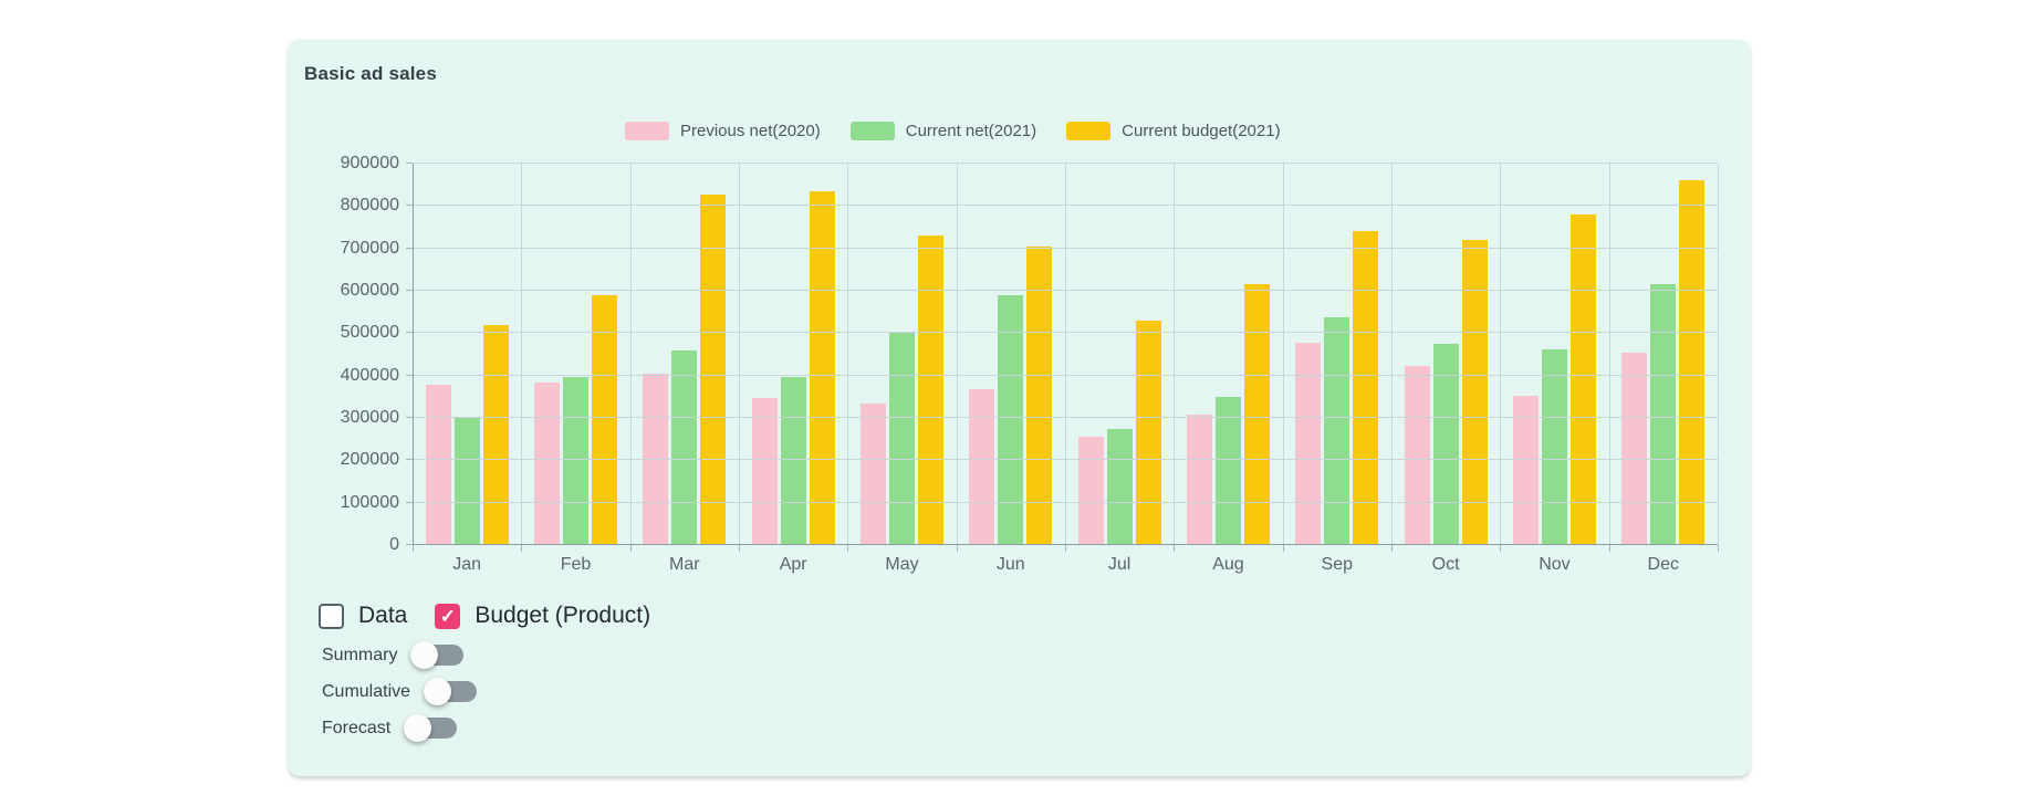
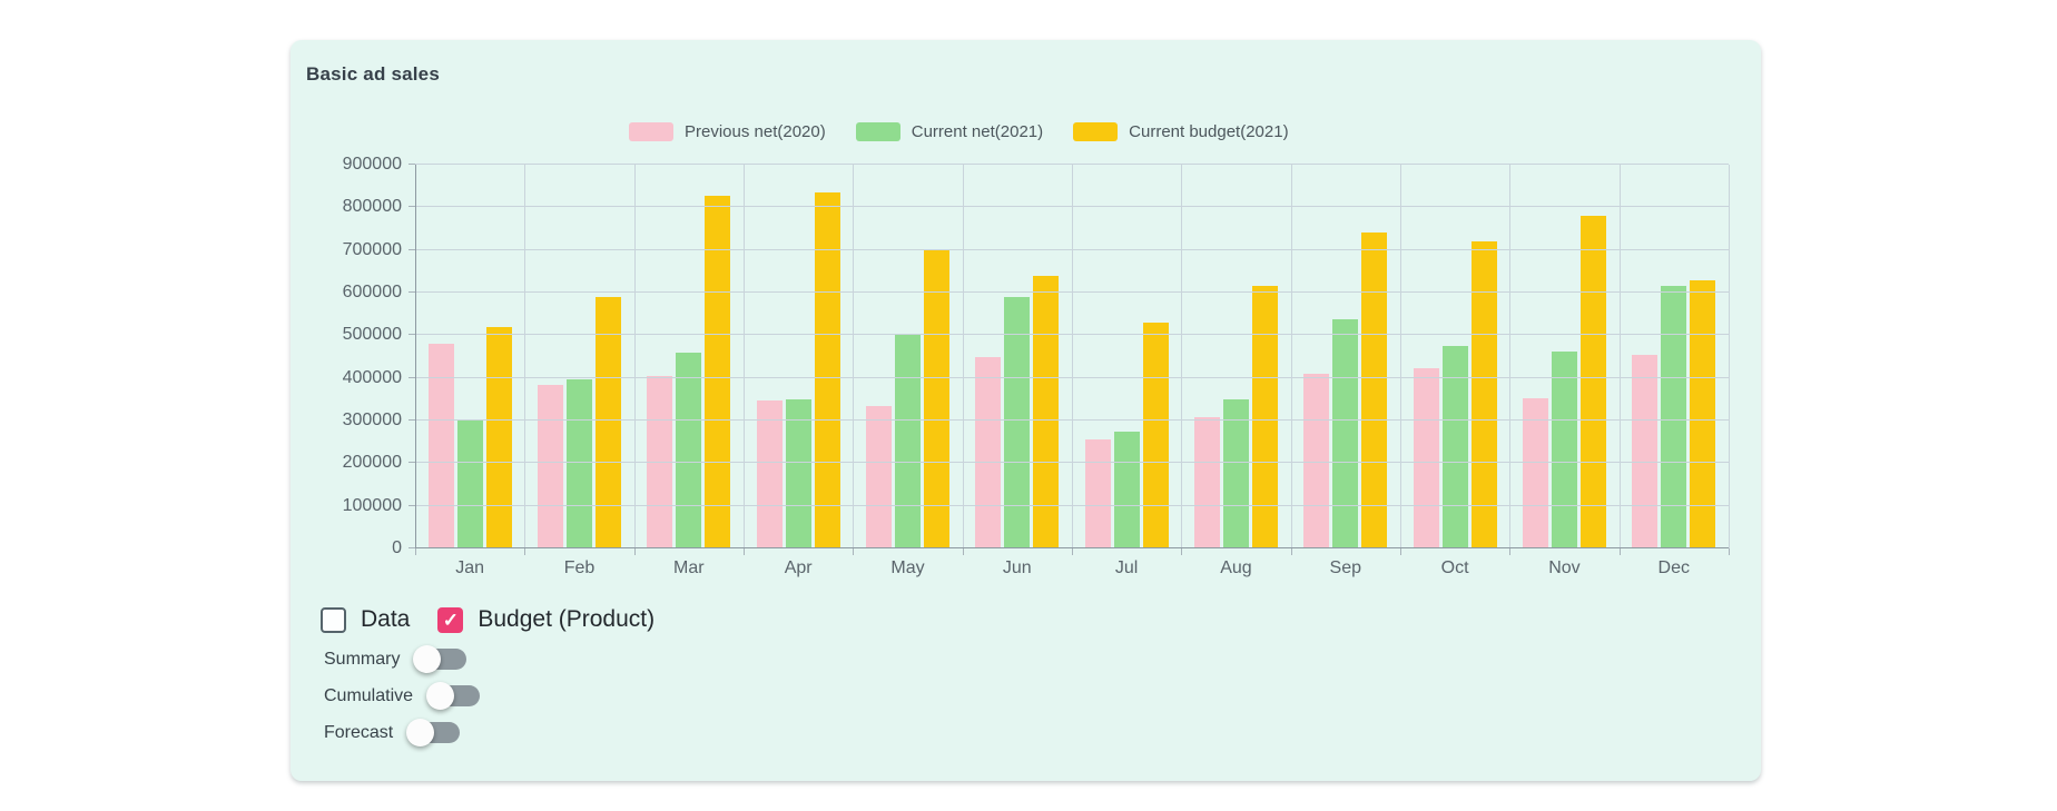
Previous net(2020)/Jan: 380000 -> 480000
Current net(2021)/Apr: 400000 -> 350000
Current budget(2021)/May: 730000 -> 700000
Previous net(2020)/Jun: 370000 -> 450000
Current budget(2021)/Jun: 700000 -> 640000
Previous net(2020)/Sep: 480000 -> 410000
Current budget(2021)/Dec: 860000 -> 630000
